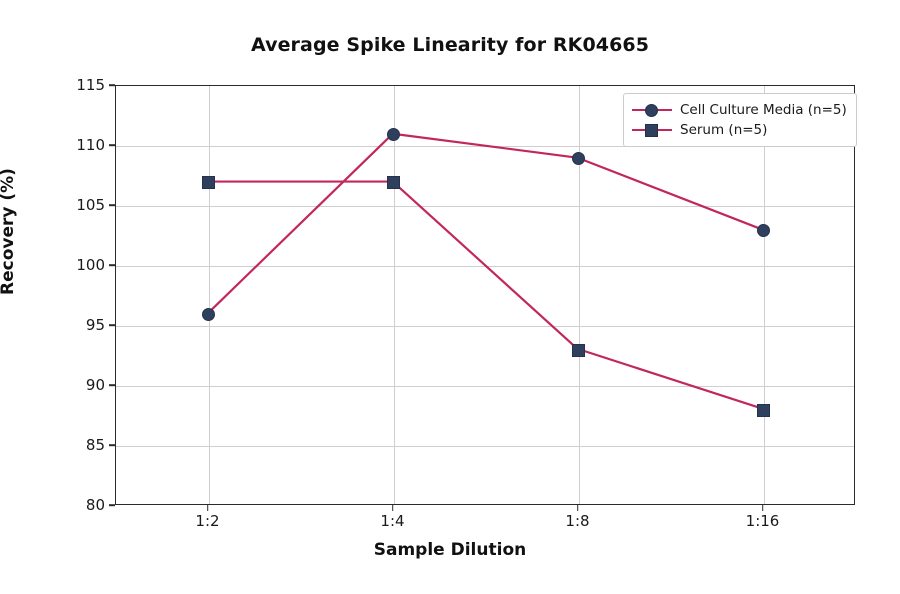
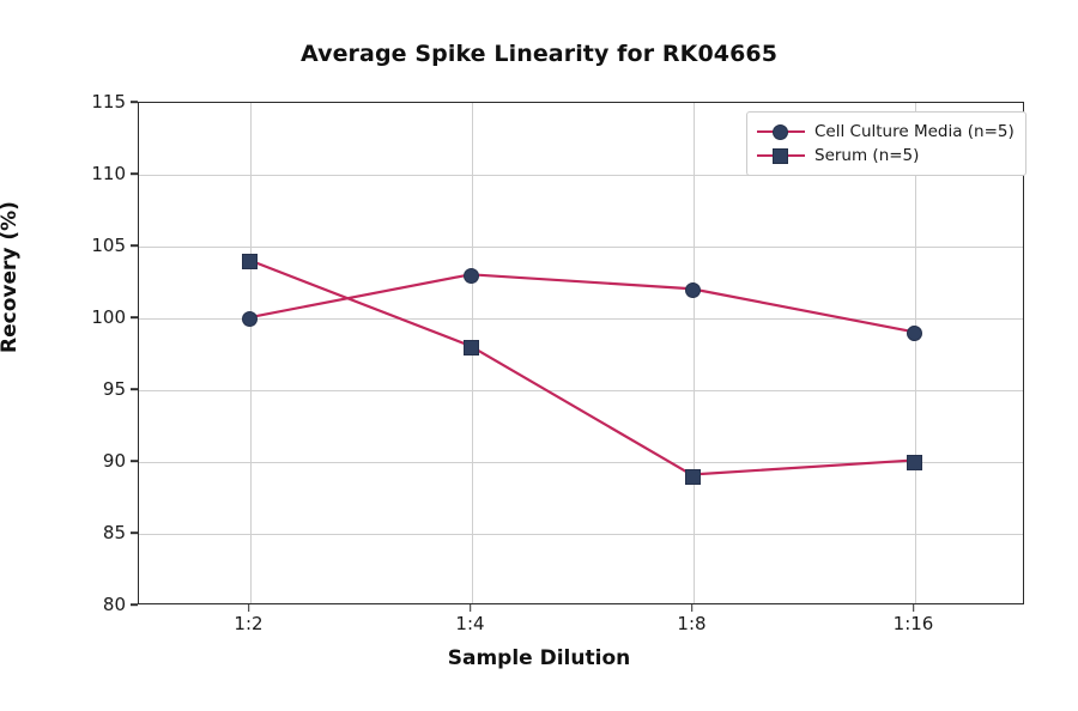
Cell Culture Media (n=5)/1:2: 96 -> 100
Serum (n=5)/1:2: 107 -> 104
Cell Culture Media (n=5)/1:4: 111 -> 103
Serum (n=5)/1:4: 107 -> 98
Cell Culture Media (n=5)/1:8: 109 -> 102
Serum (n=5)/1:8: 93 -> 89
Cell Culture Media (n=5)/1:16: 103 -> 99
Serum (n=5)/1:16: 88 -> 90
